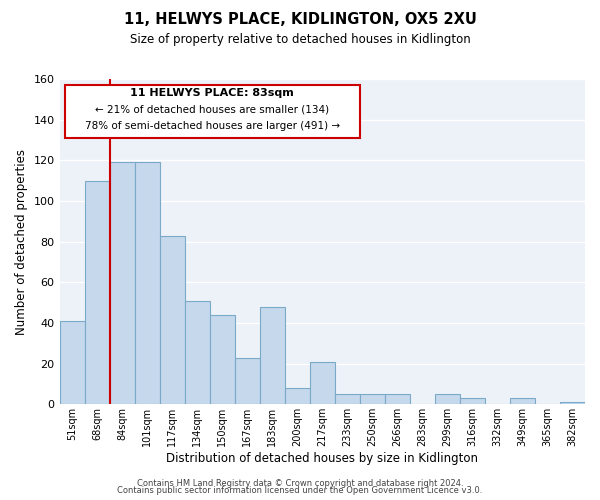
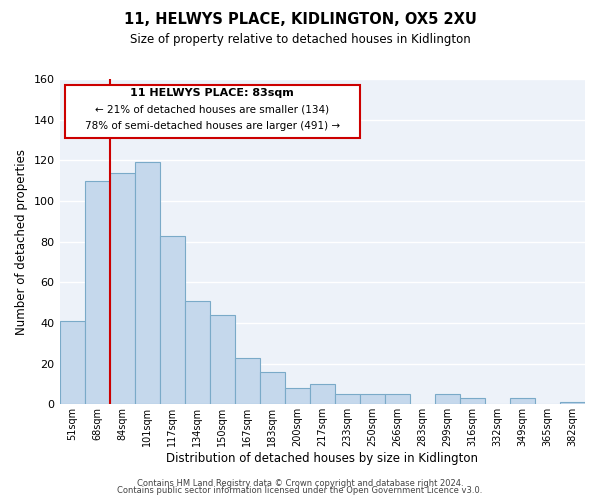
84sqm: 119 -> 114
183sqm: 48 -> 16
217sqm: 21 -> 10
